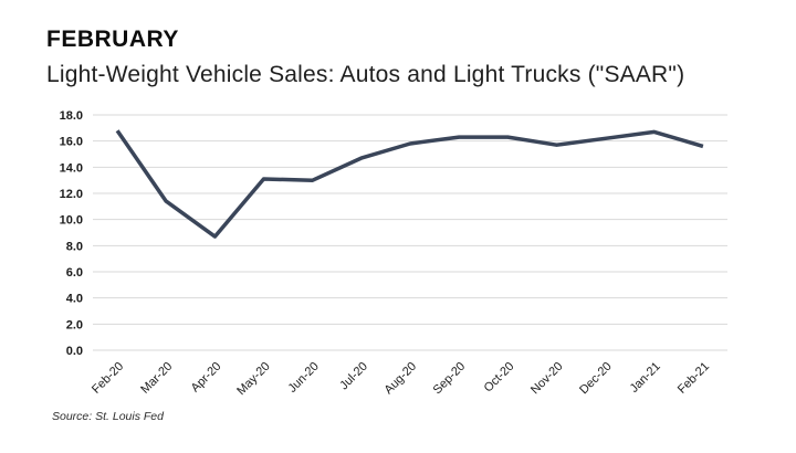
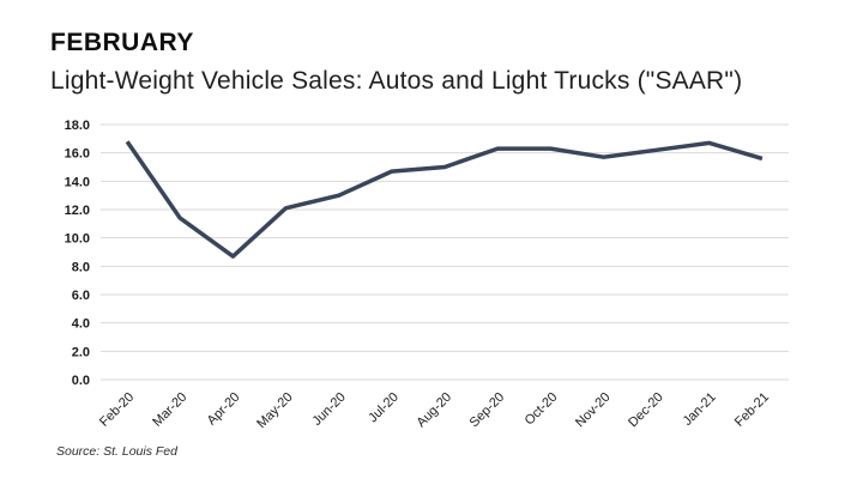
May-20: 13.1 -> 12.1
Aug-20: 15.8 -> 15.0
